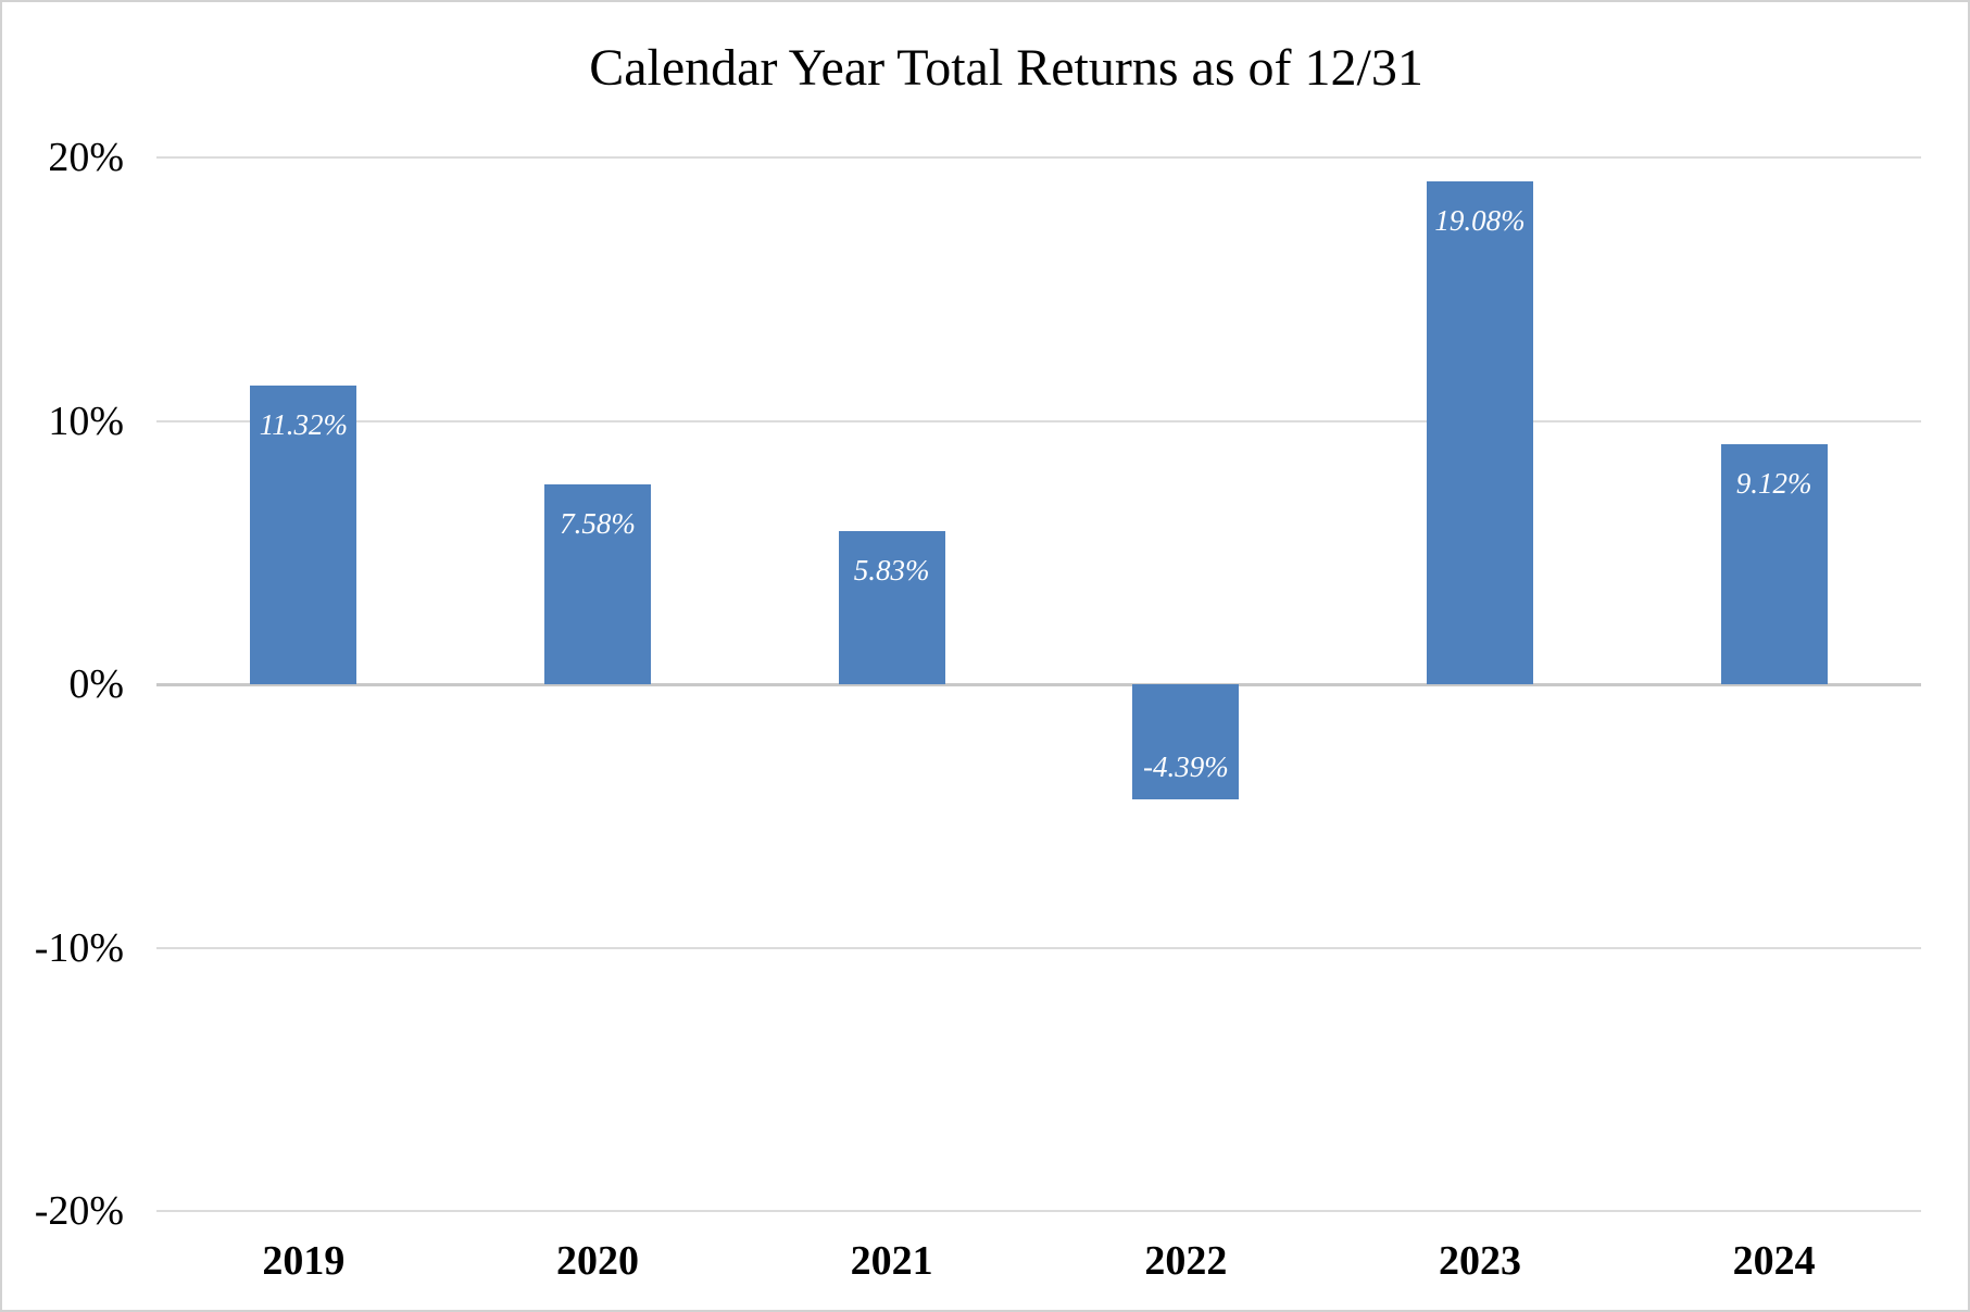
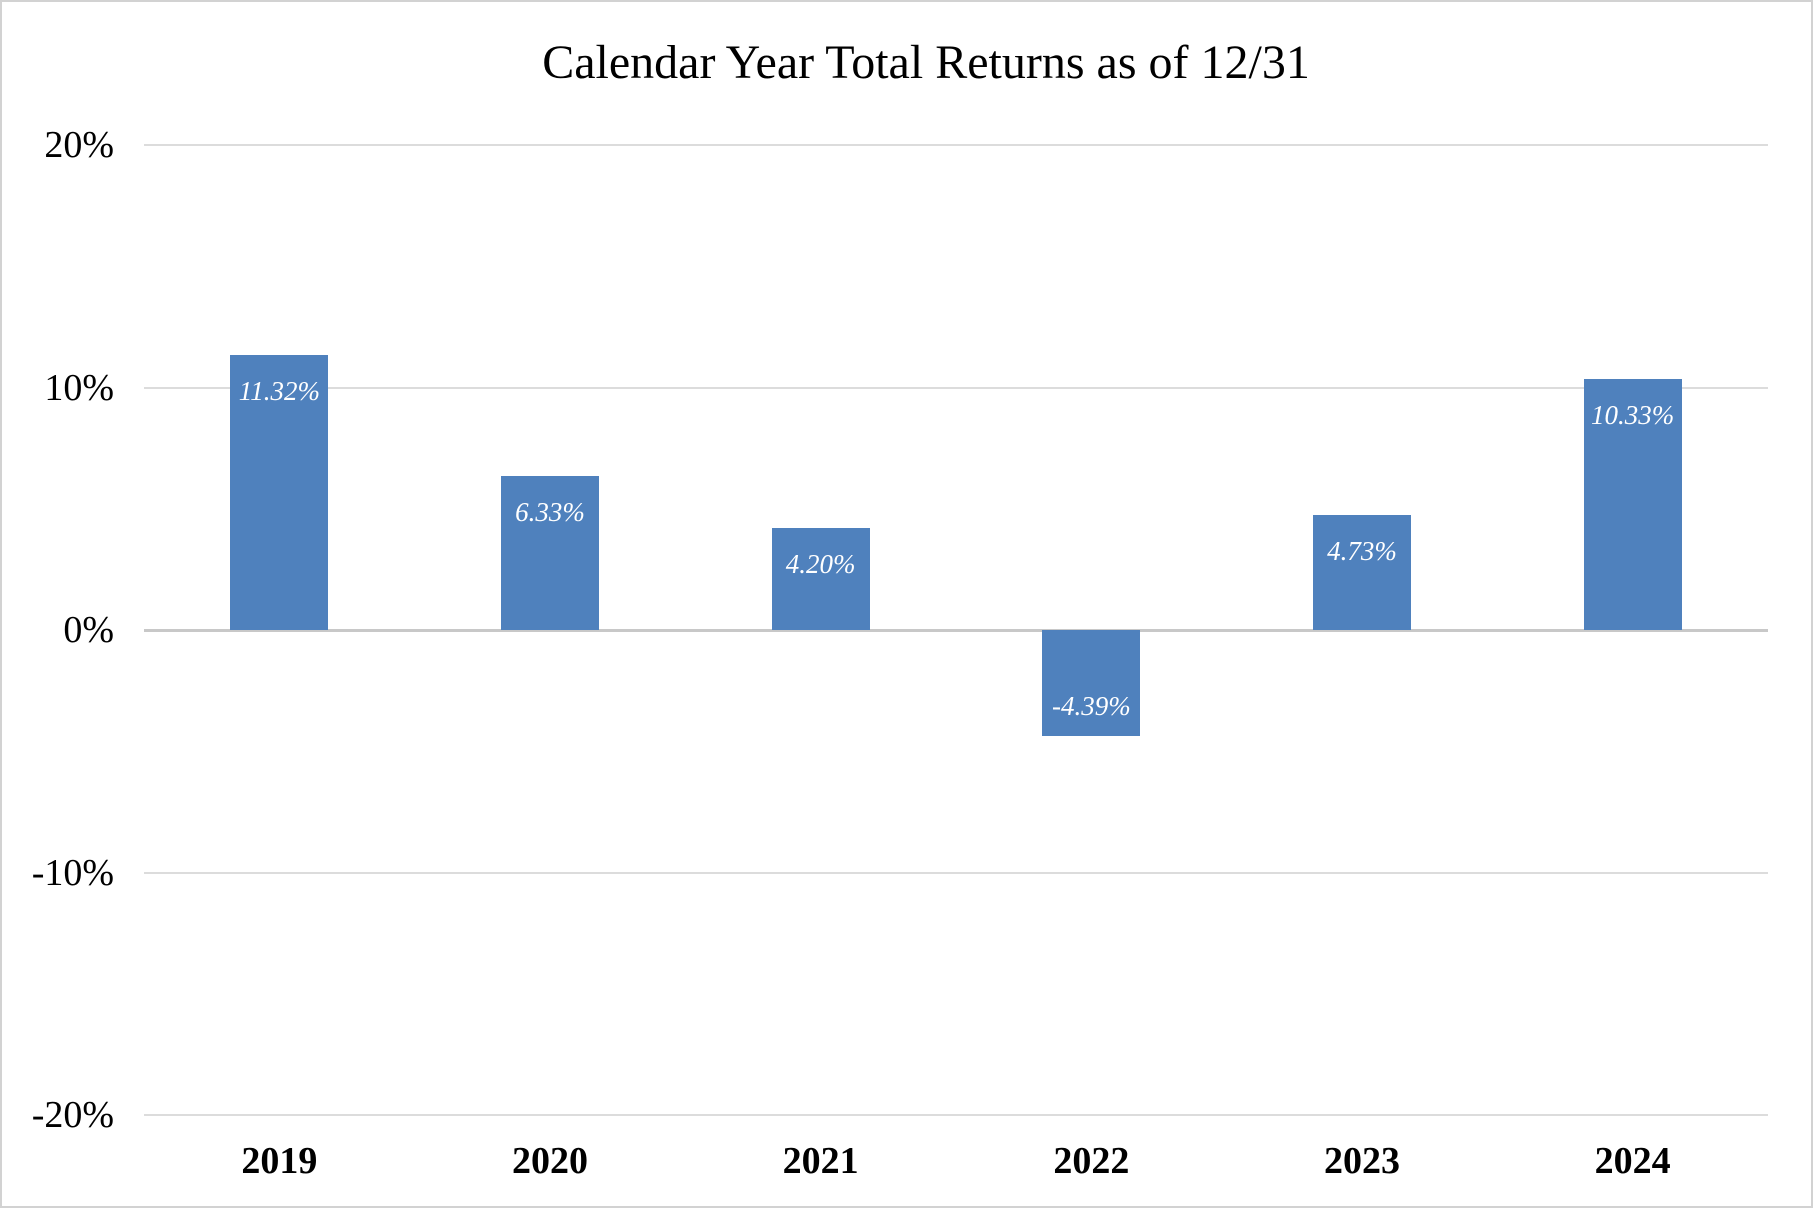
2020: 7.58% -> 6.33%
2021: 5.83% -> 4.20%
2023: 19.08% -> 4.73%
2024: 9.12% -> 10.33%
